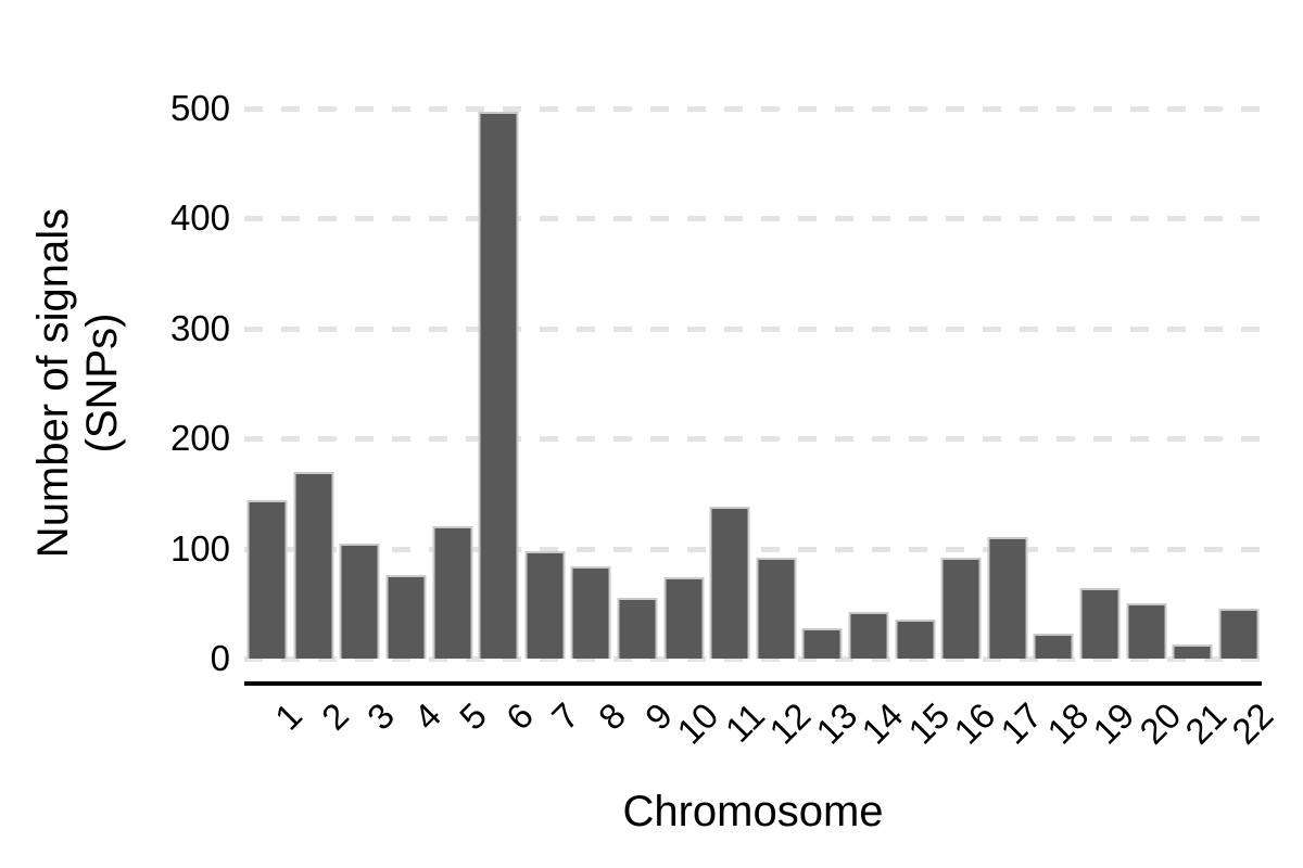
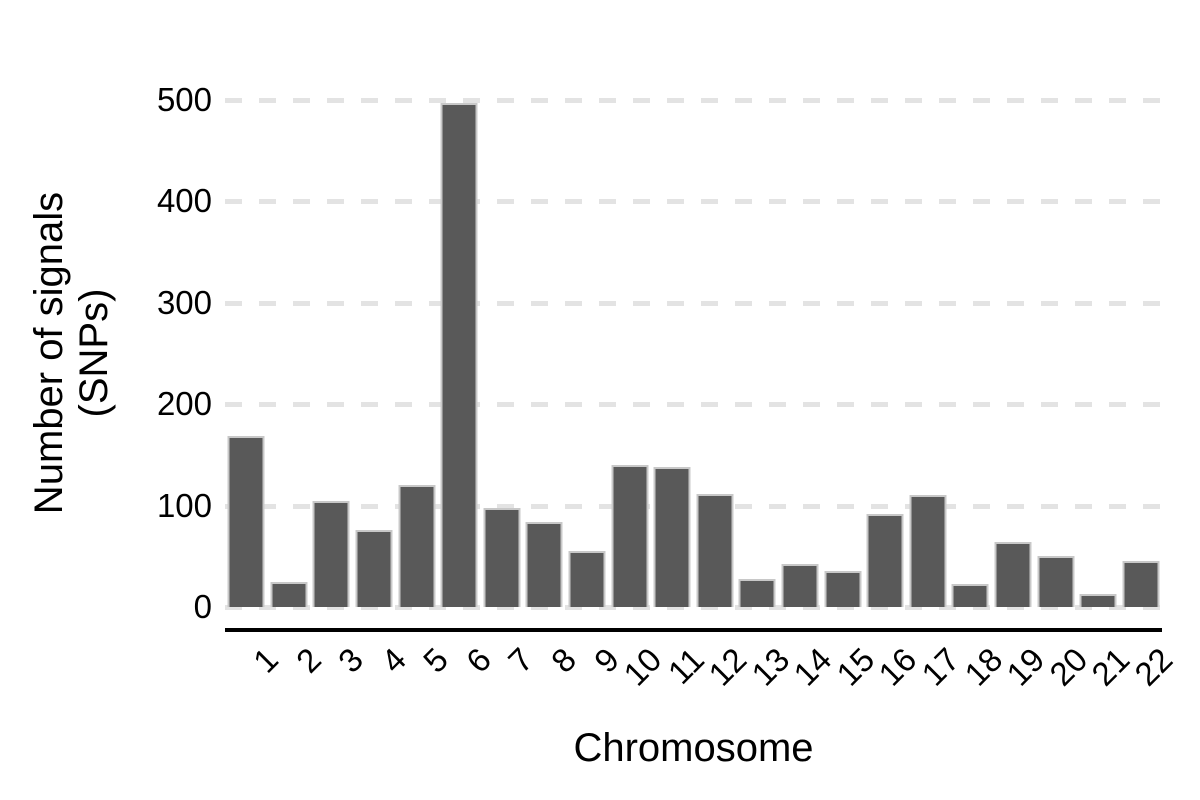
1: 144 -> 169
2: 170 -> 25
10: 74 -> 140
12: 92 -> 111
